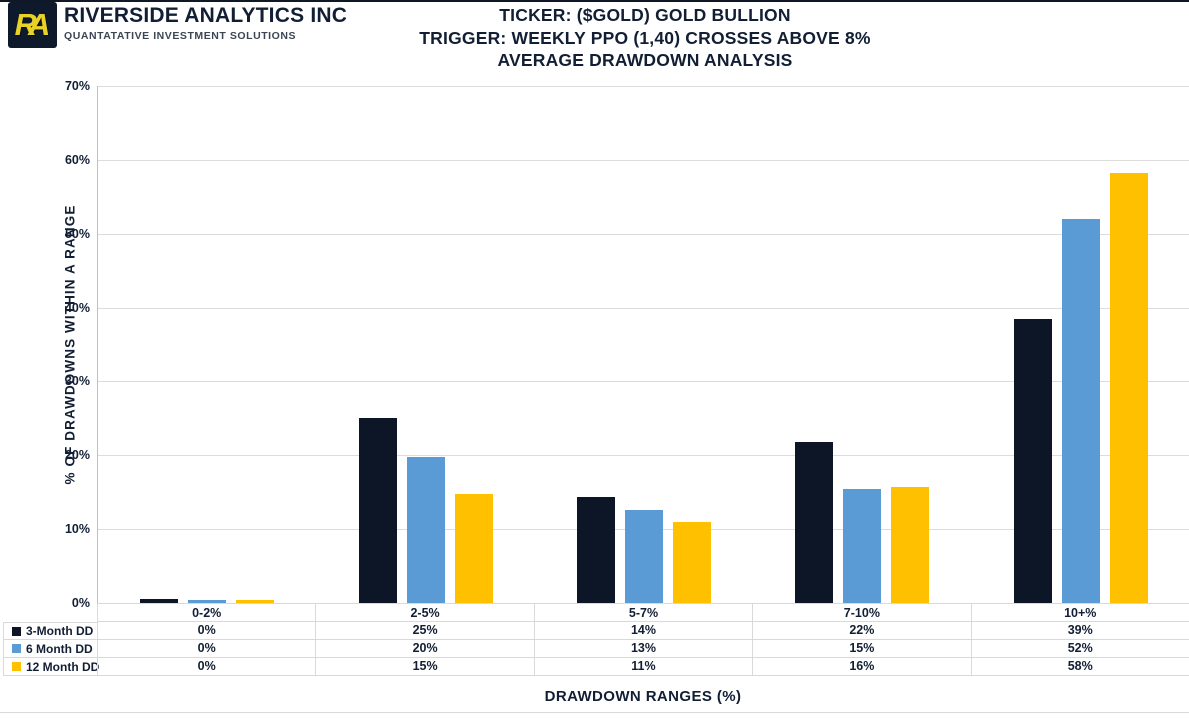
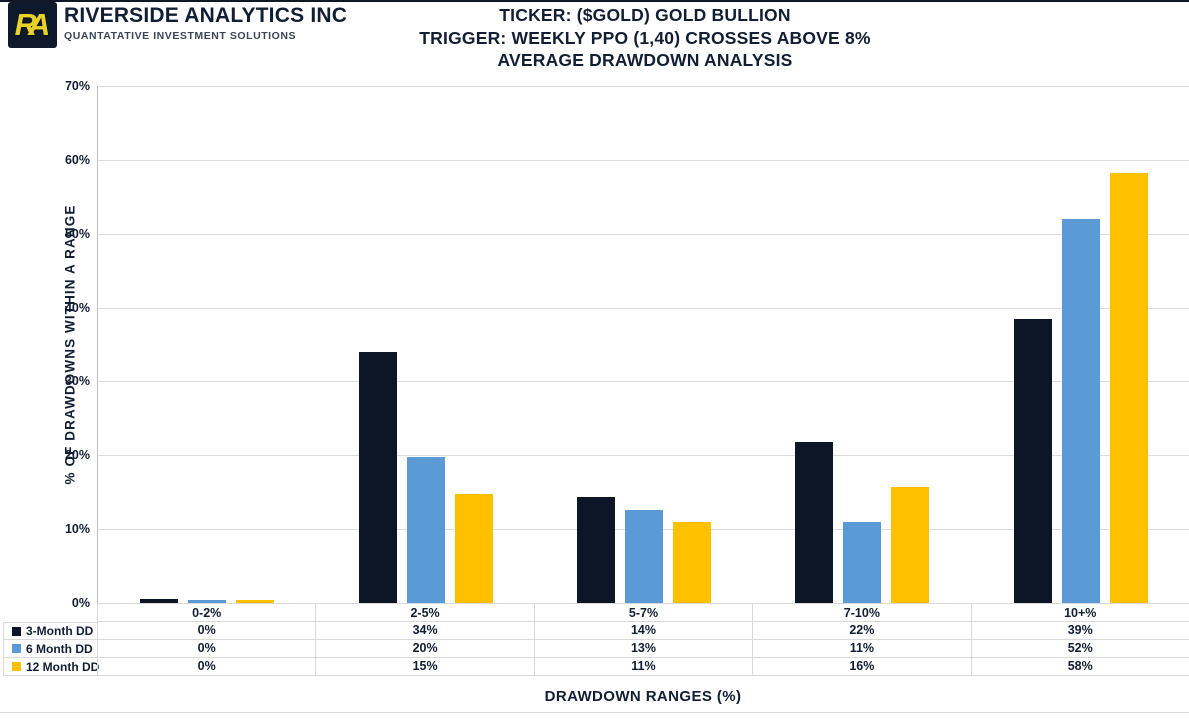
3-Month DD/2-5%: 25% -> 34%
6 Month DD/7-10%: 15% -> 11%
